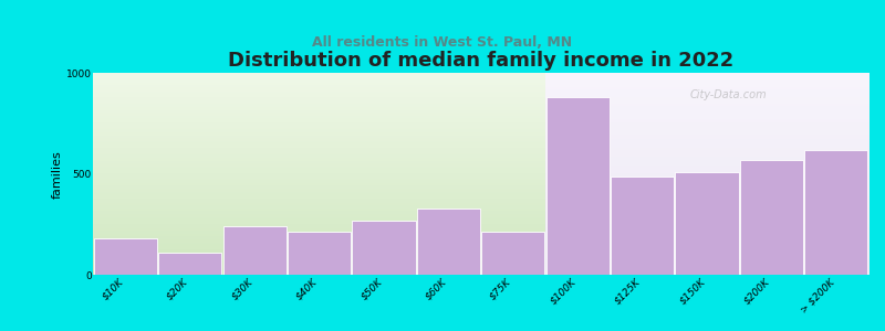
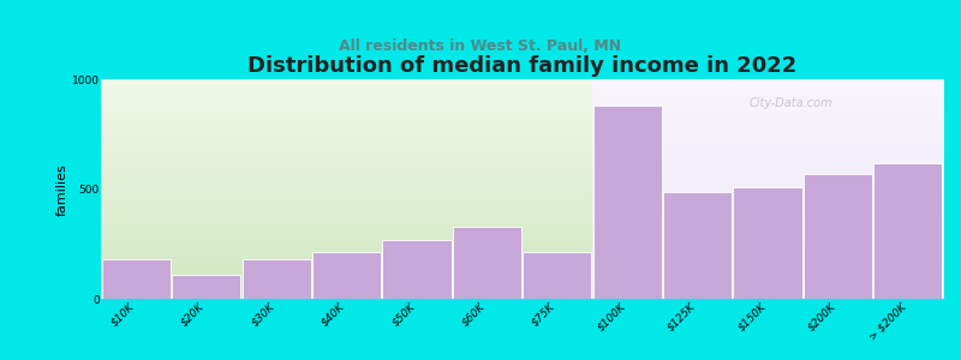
$30K: 240 -> 180
